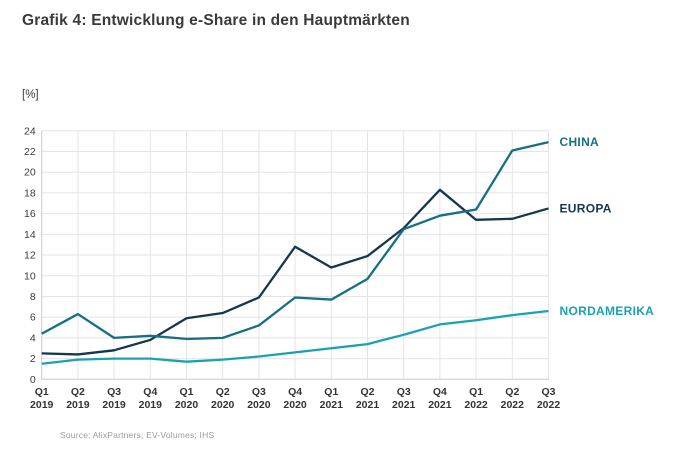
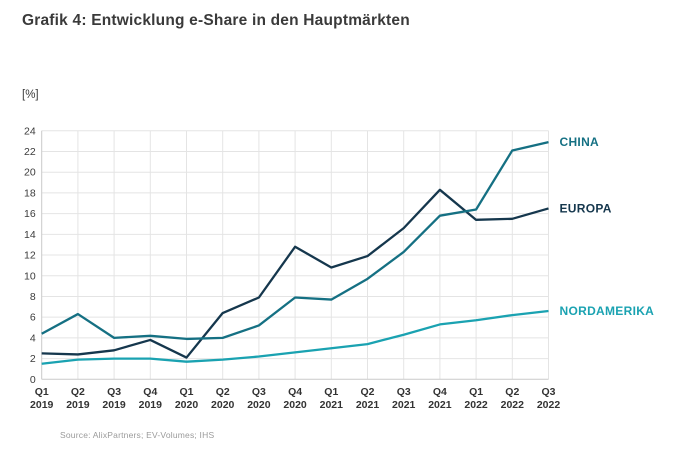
EUROPA/Q1 2020: 5.9 -> 2.1
CHINA/Q3 2021: 14.5 -> 12.3
